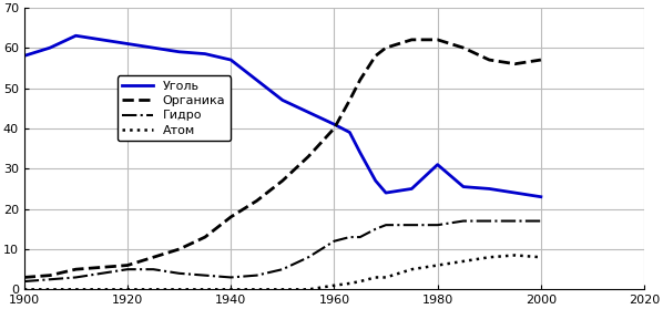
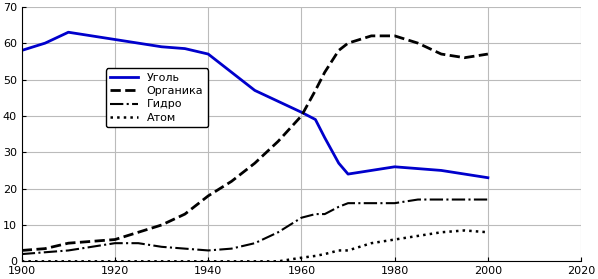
Уголь/1980: 31.0 -> 26.0
